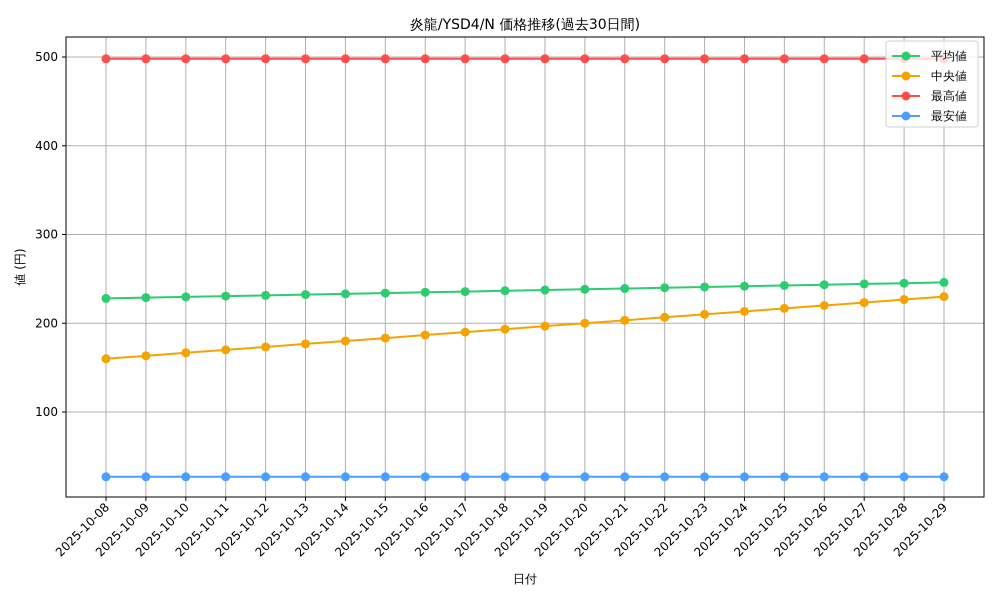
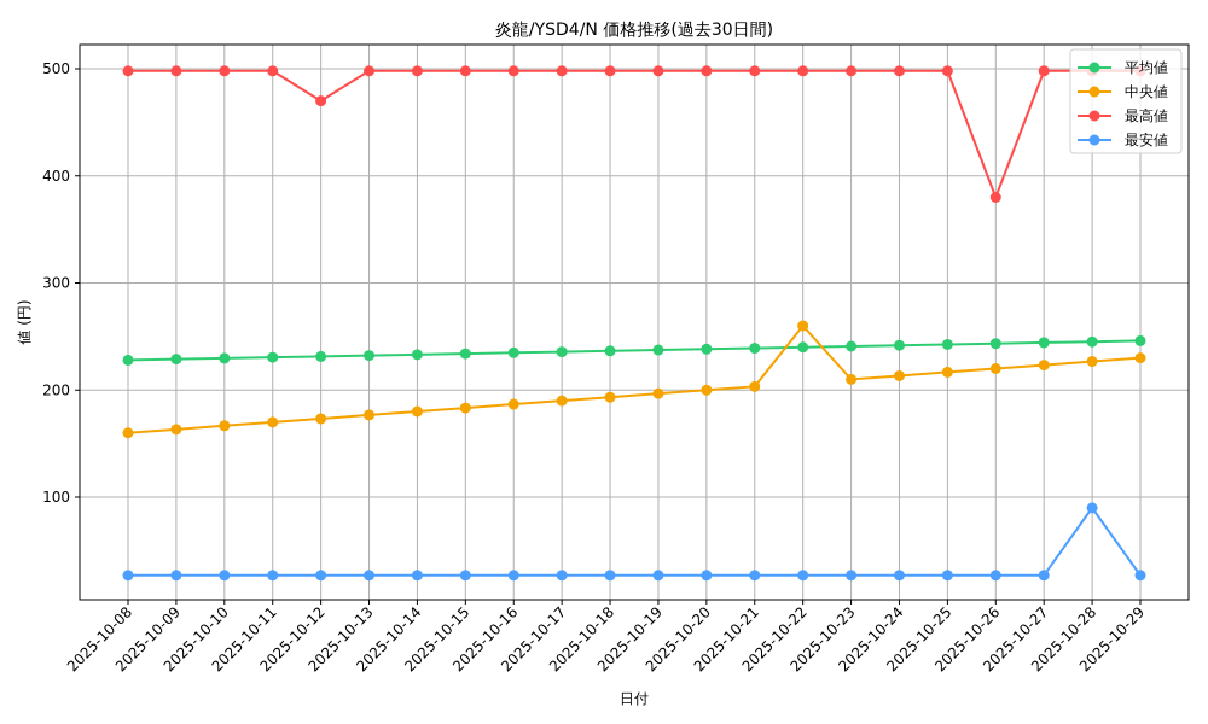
最高値/2025-10-12: 500 -> 470
中央値/2025-10-22: 210 -> 260
最高値/2025-10-26: 500 -> 380
最安値/2025-10-28: 30 -> 90
